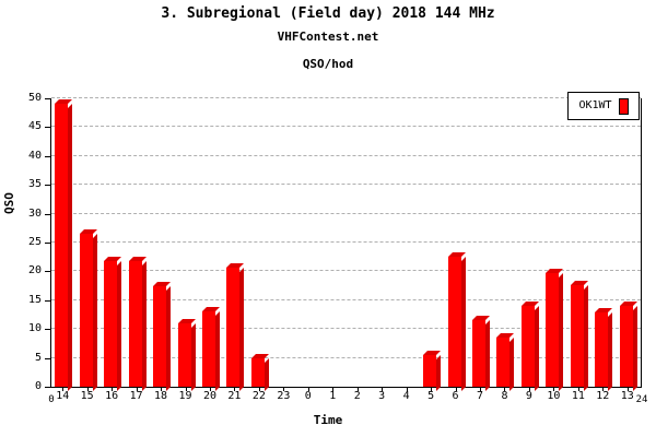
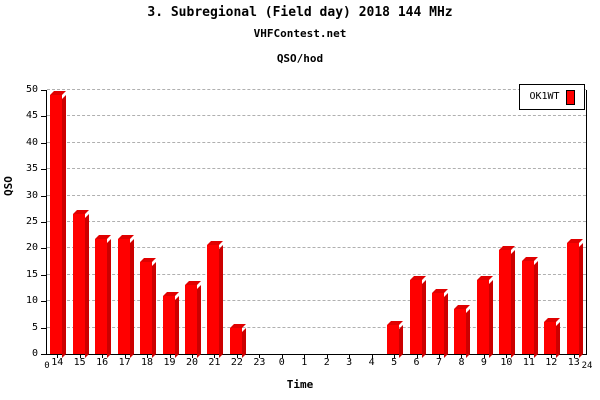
6: 22 -> 14
12: 13 -> 6
13: 14 -> 21
